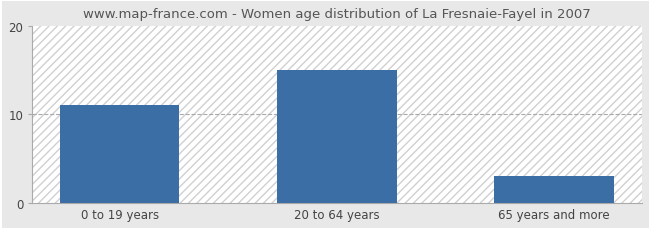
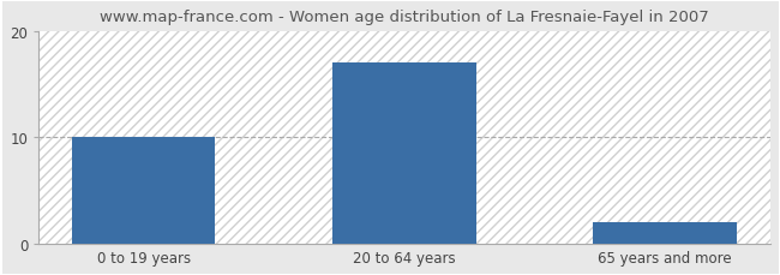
0 to 19 years: 11 -> 10
20 to 64 years: 15 -> 17
65 years and more: 3 -> 2
